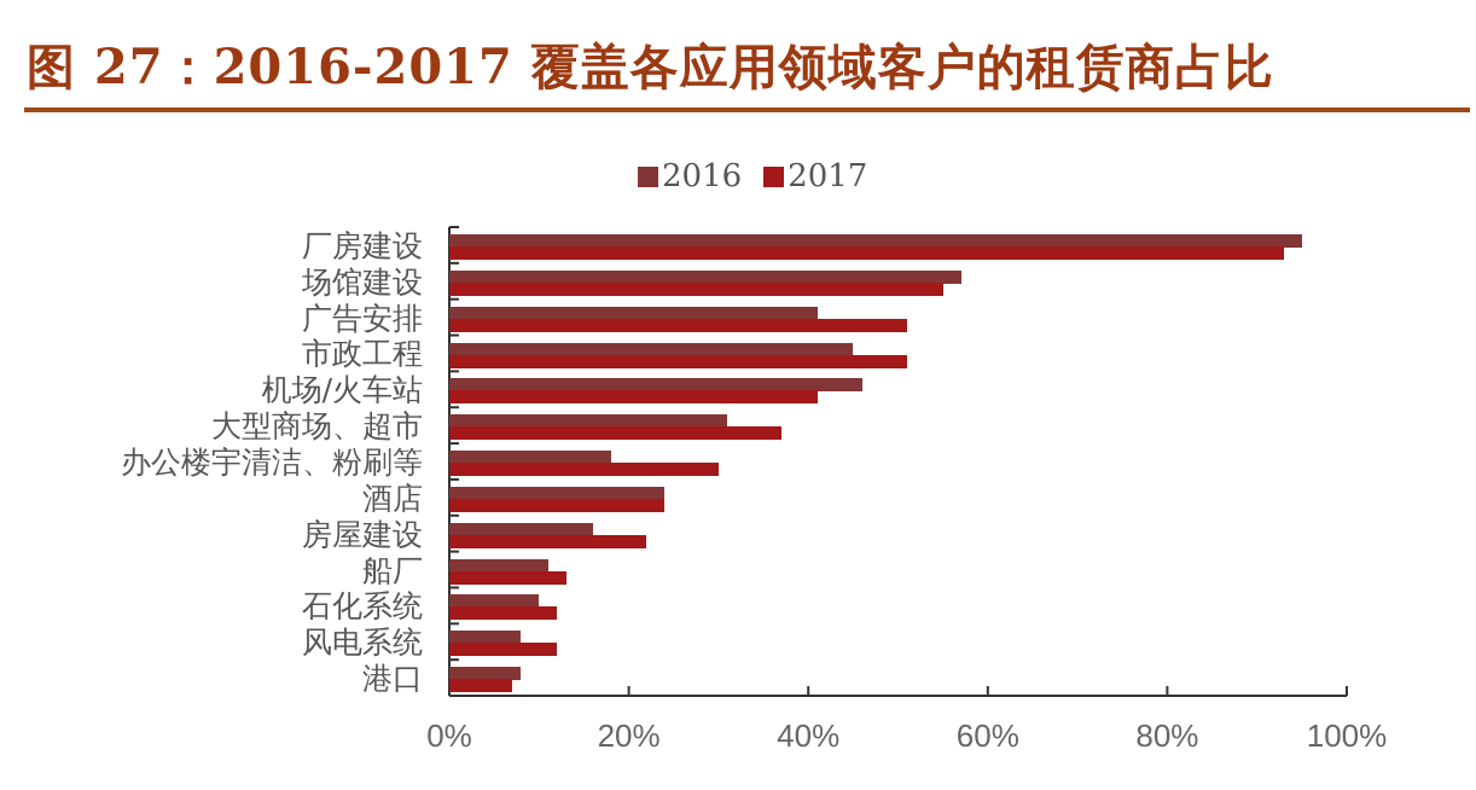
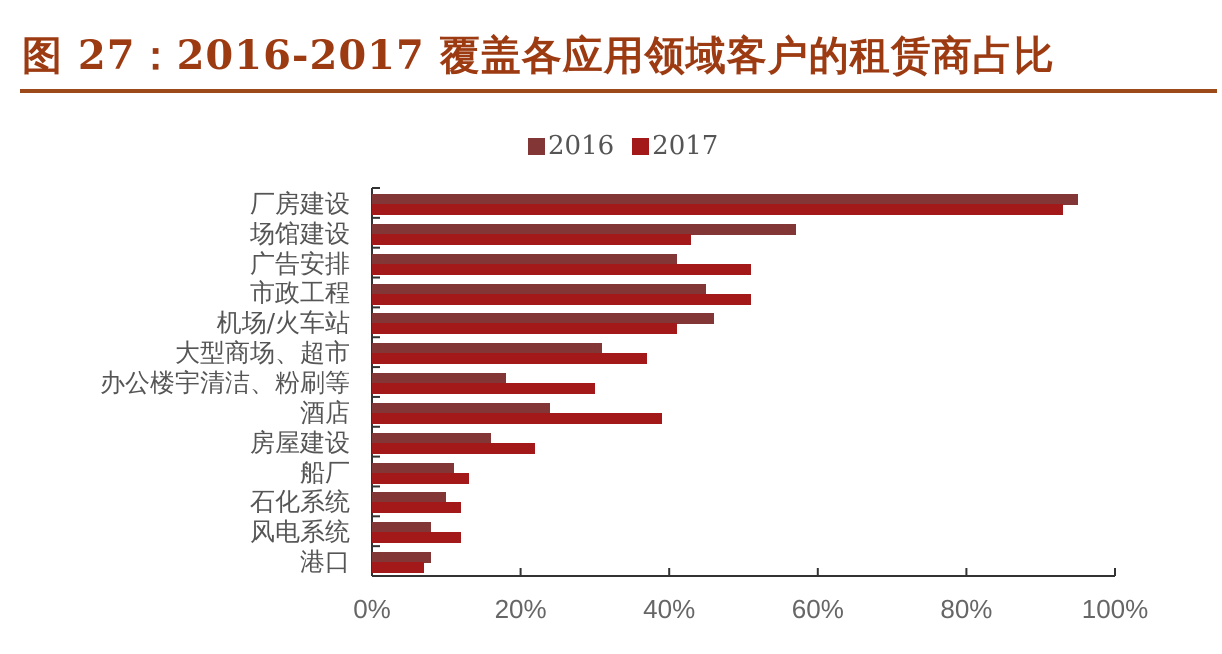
2017/场馆建设: 55% -> 43%
2017/酒店: 24% -> 39%
